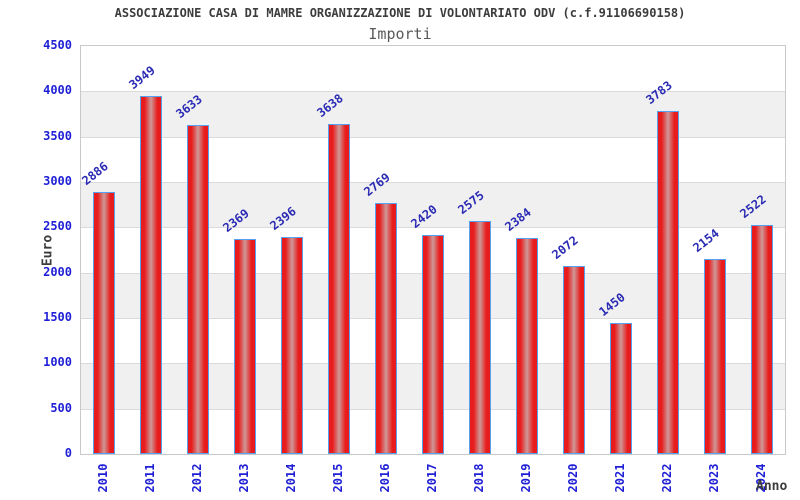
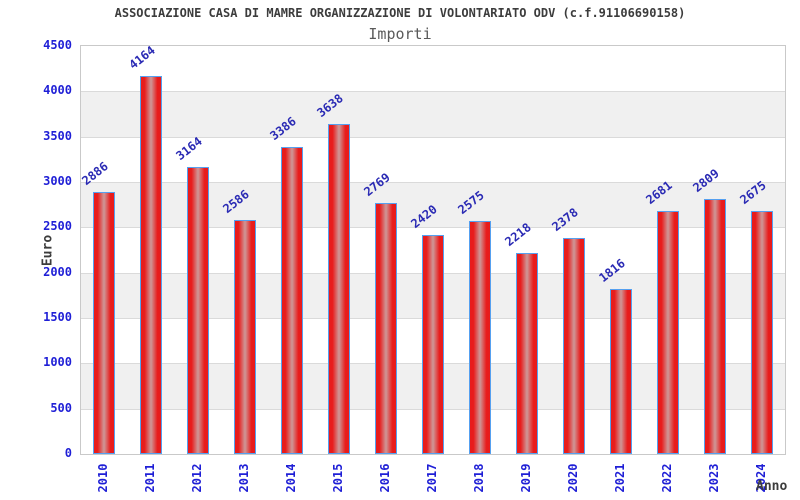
2011: 3949 -> 4164
2012: 3633 -> 3164
2013: 2369 -> 2586
2014: 2396 -> 3386
2019: 2384 -> 2218
2020: 2072 -> 2378
2021: 1450 -> 1816
2022: 3783 -> 2681
2023: 2154 -> 2809
2024: 2522 -> 2675
